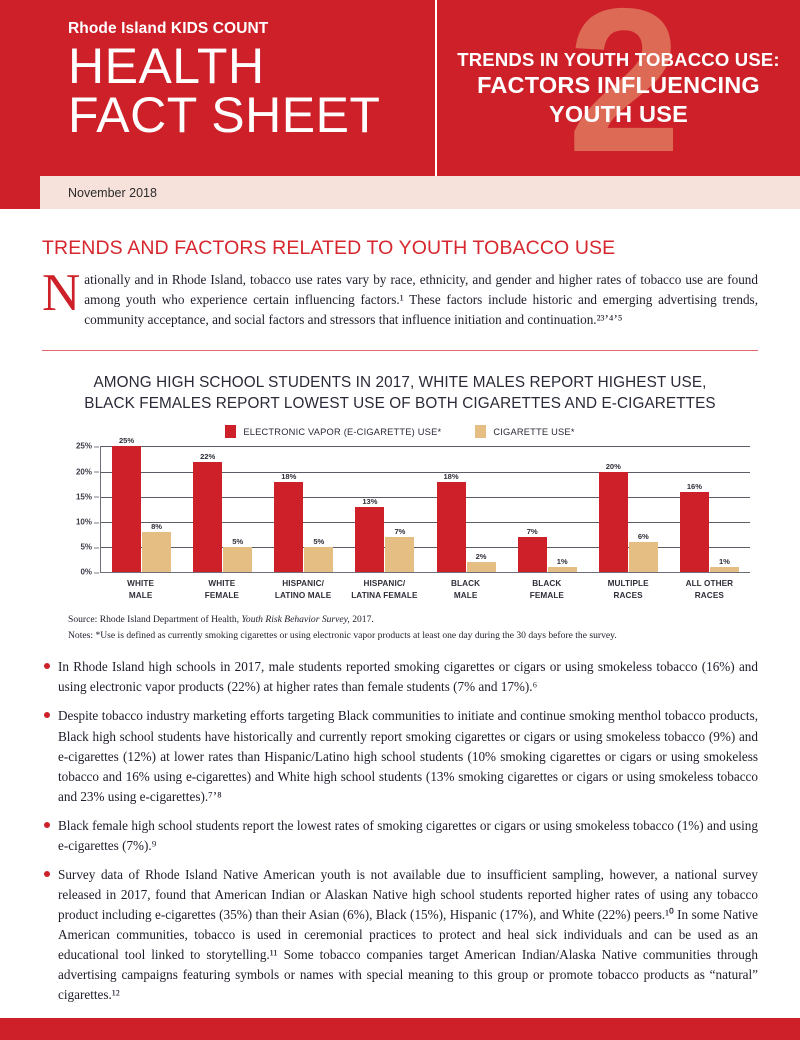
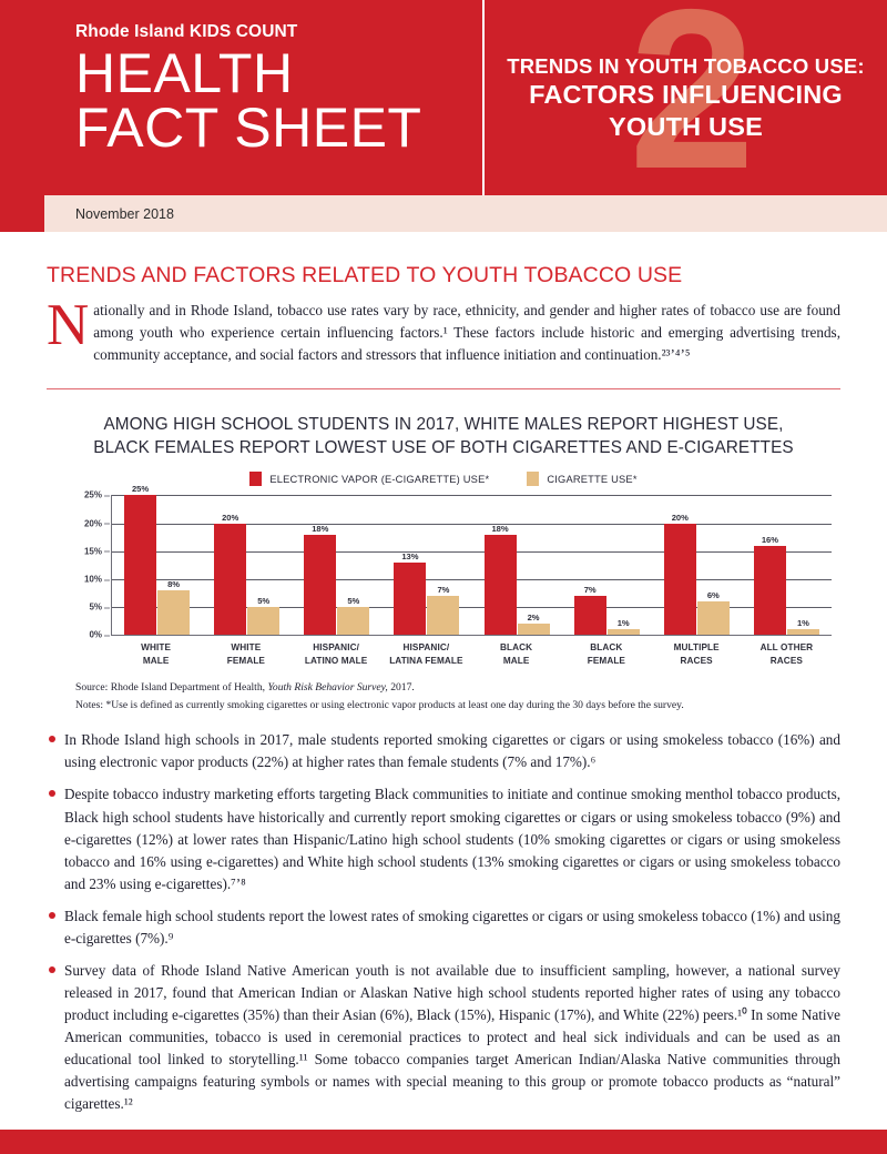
ELECTRONIC VAPOR (E-CIGARETTE) USE*/WHITE FEMALE: 22% -> 20%
